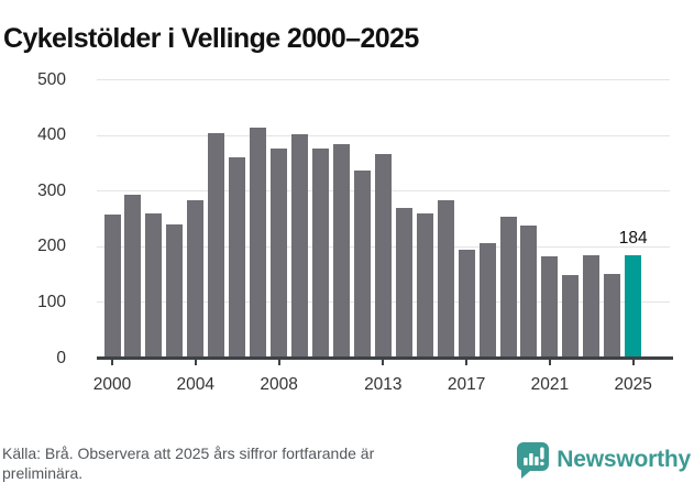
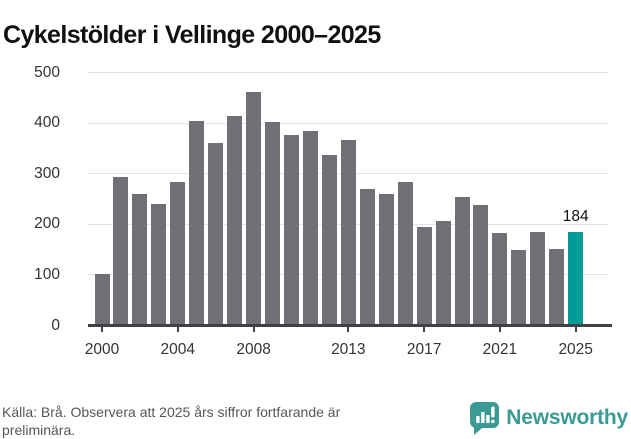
2000: 260 -> 100
2008: 380 -> 460
